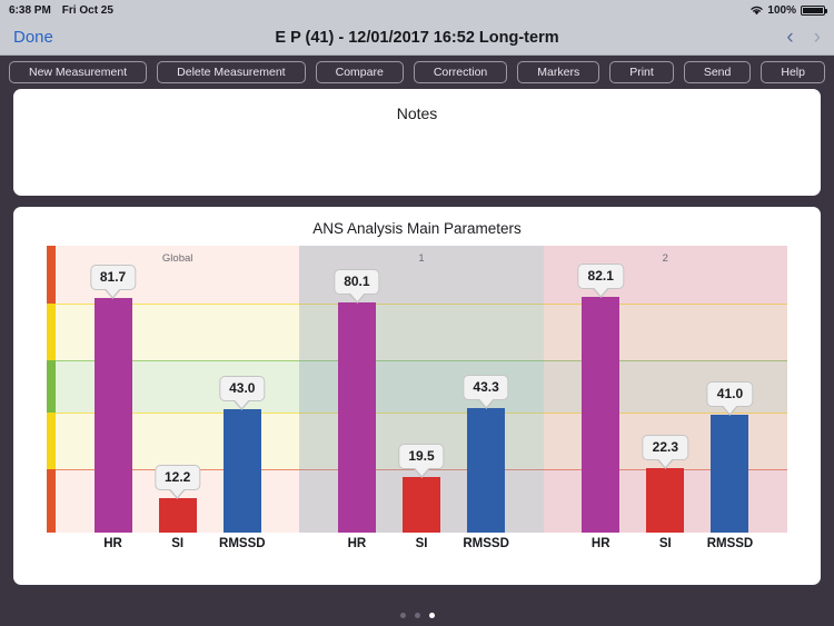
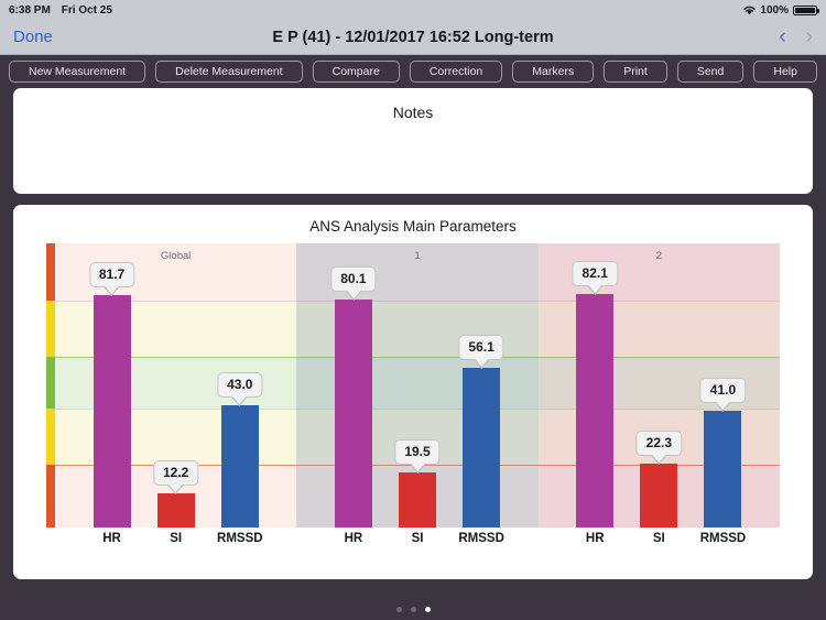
1/RMSSD: 43.3 -> 56.1
